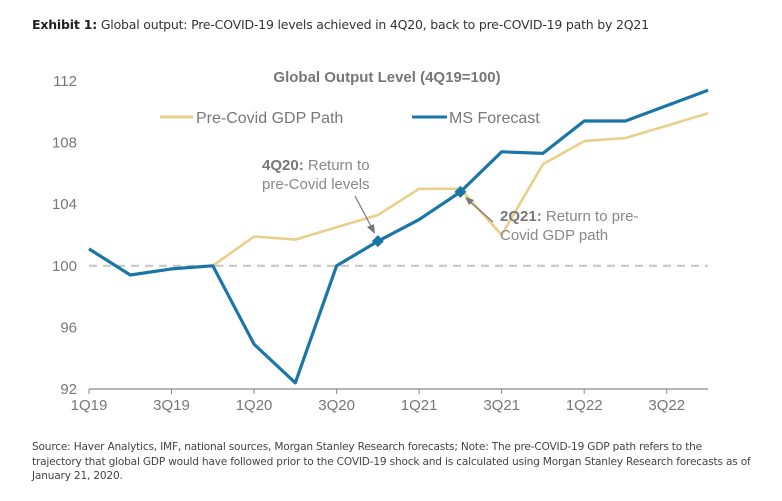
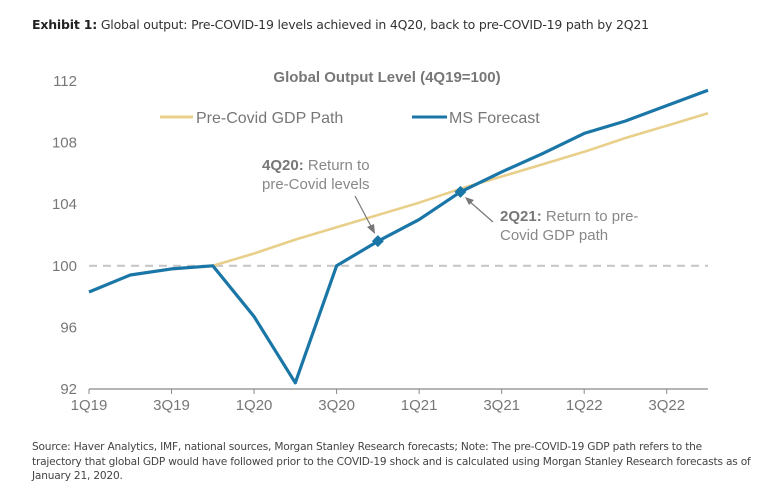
MS Forecast/1Q19: 101.1 -> 98.3
Pre-Covid GDP Path/1Q20: 101.9 -> 100.8
MS Forecast/1Q20: 94.9 -> 96.7
Pre-Covid GDP Path/1Q21: 105.0 -> 104.1
Pre-Covid GDP Path/3Q21: 102.0 -> 105.8
MS Forecast/3Q21: 107.4 -> 106.1
Pre-Covid GDP Path/1Q22: 108.1 -> 107.4
MS Forecast/1Q22: 109.4 -> 108.6
